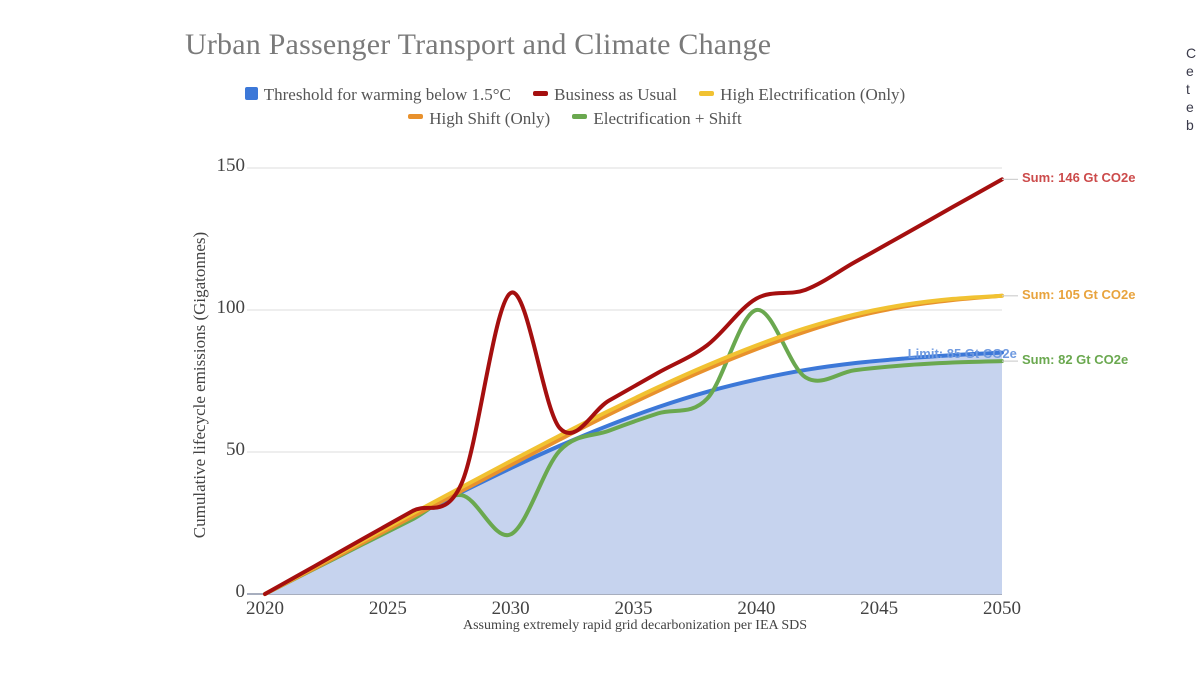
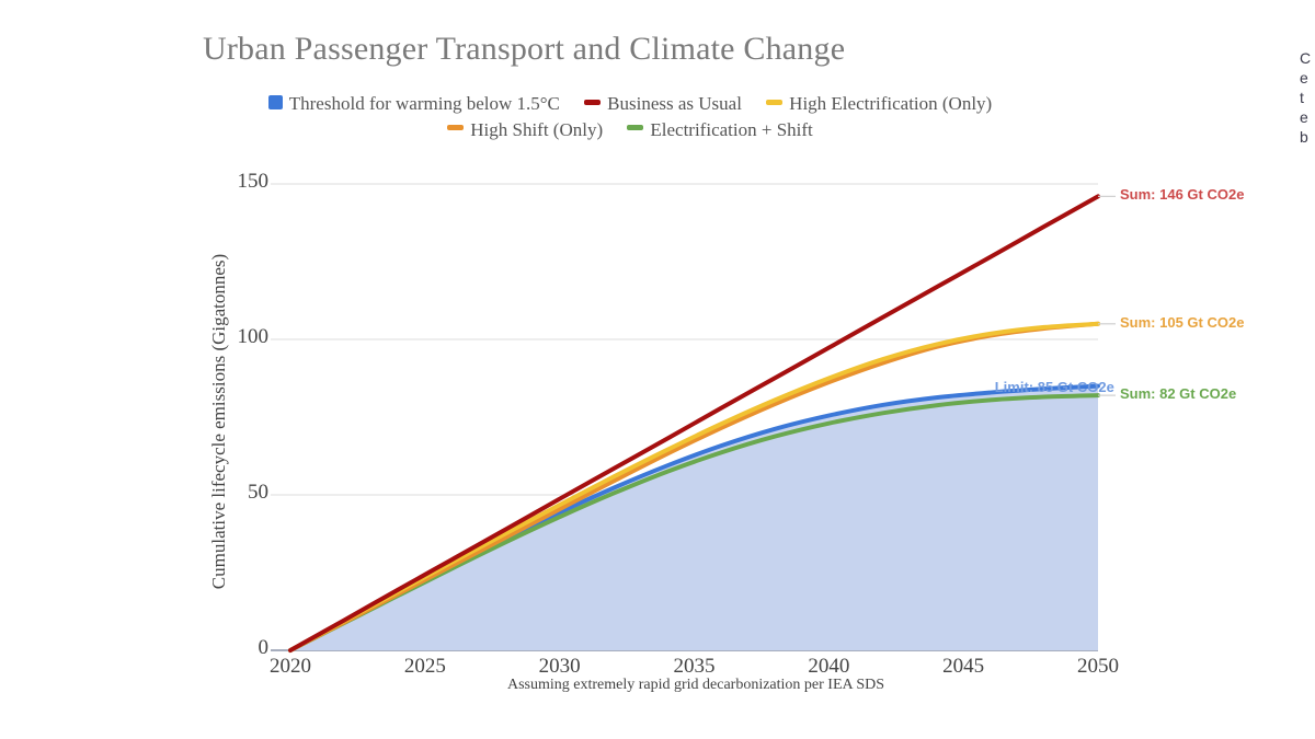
Business as Usual/2030: 106 -> 49
Electrification + Shift/2030: 21 -> 43
Business as Usual/2040: 104 -> 97
Electrification + Shift/2040: 100 -> 73
